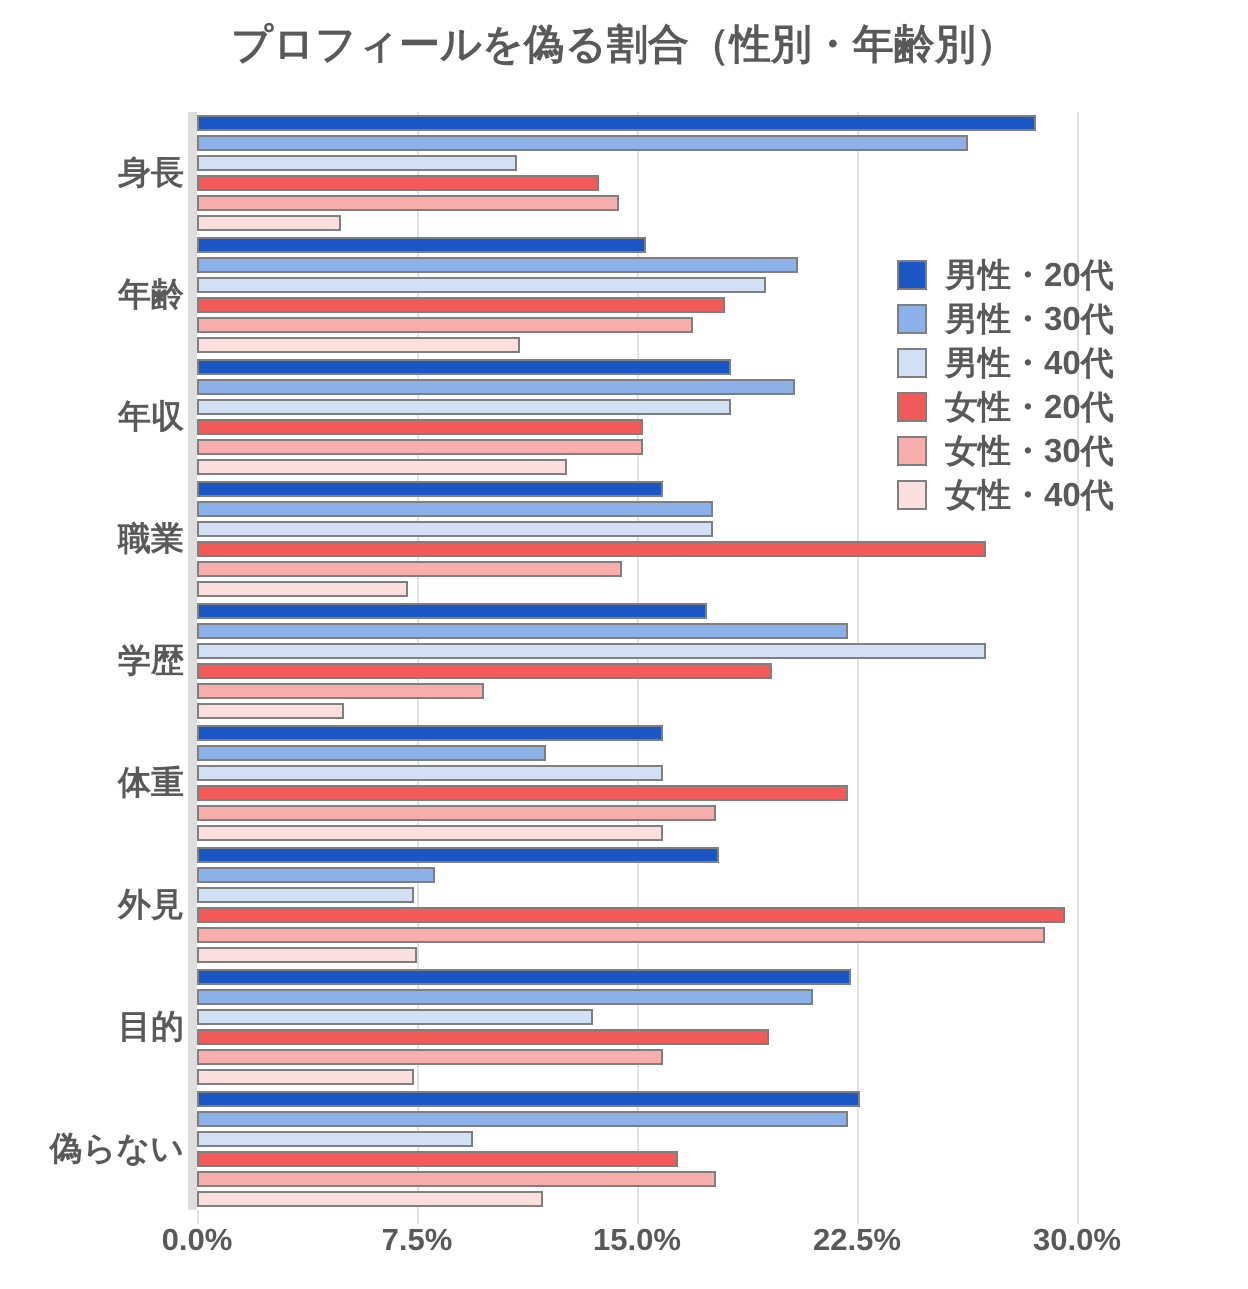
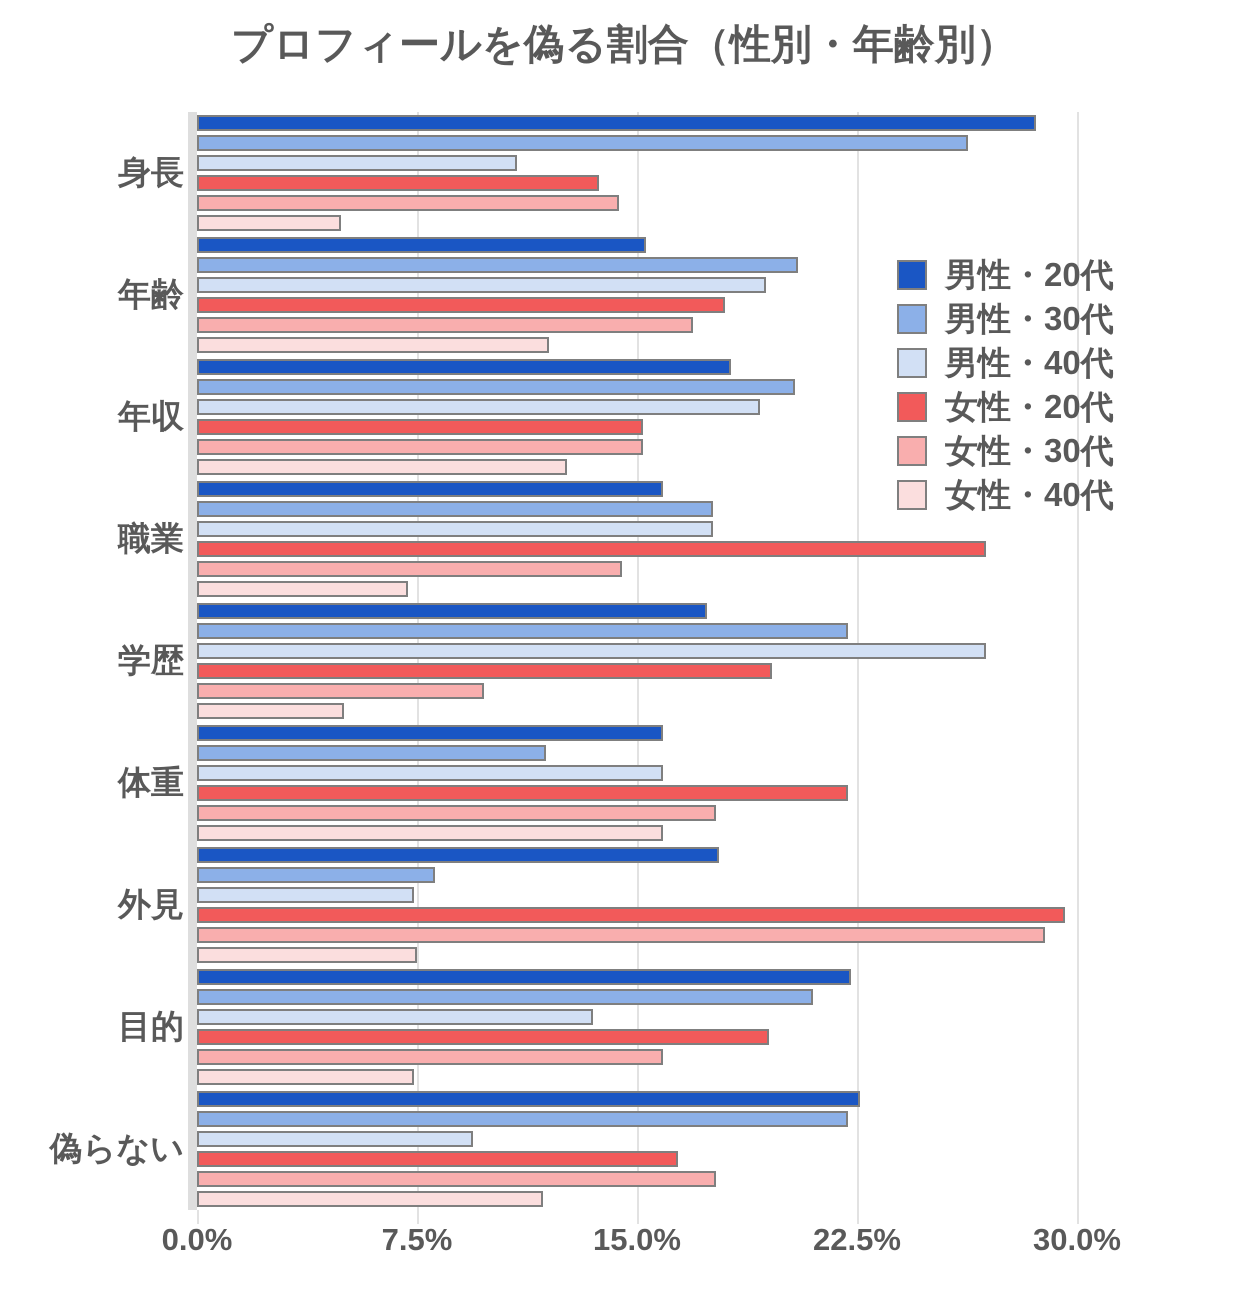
女性・40代/年齢: 11.0% -> 12.0%
男性・40代/年収: 18.2% -> 19.2%
